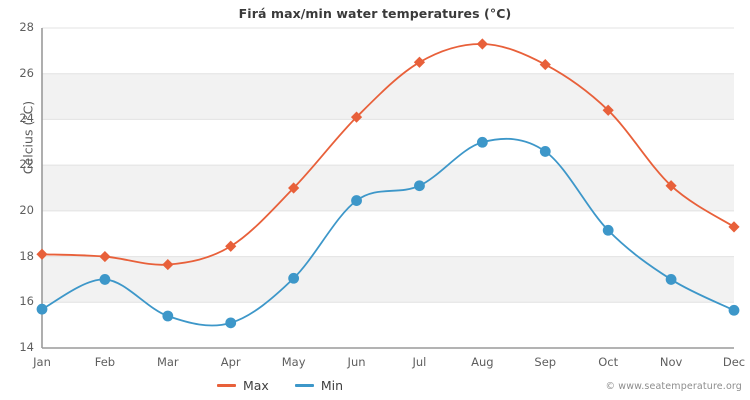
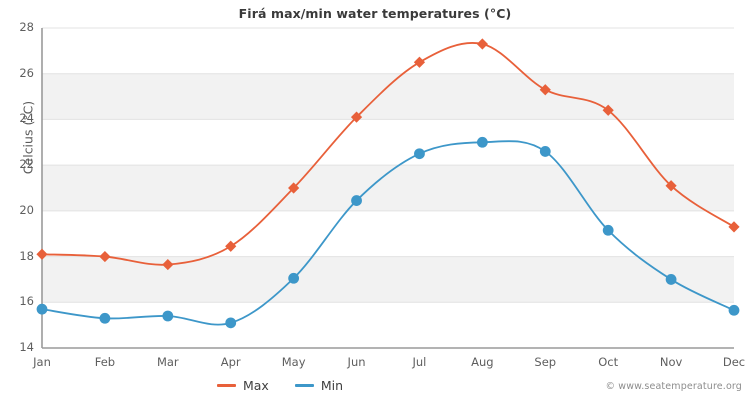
Min/Feb: 17.0 -> 15.3
Min/Jul: 21.1 -> 22.5
Max/Sep: 26.4 -> 25.3
